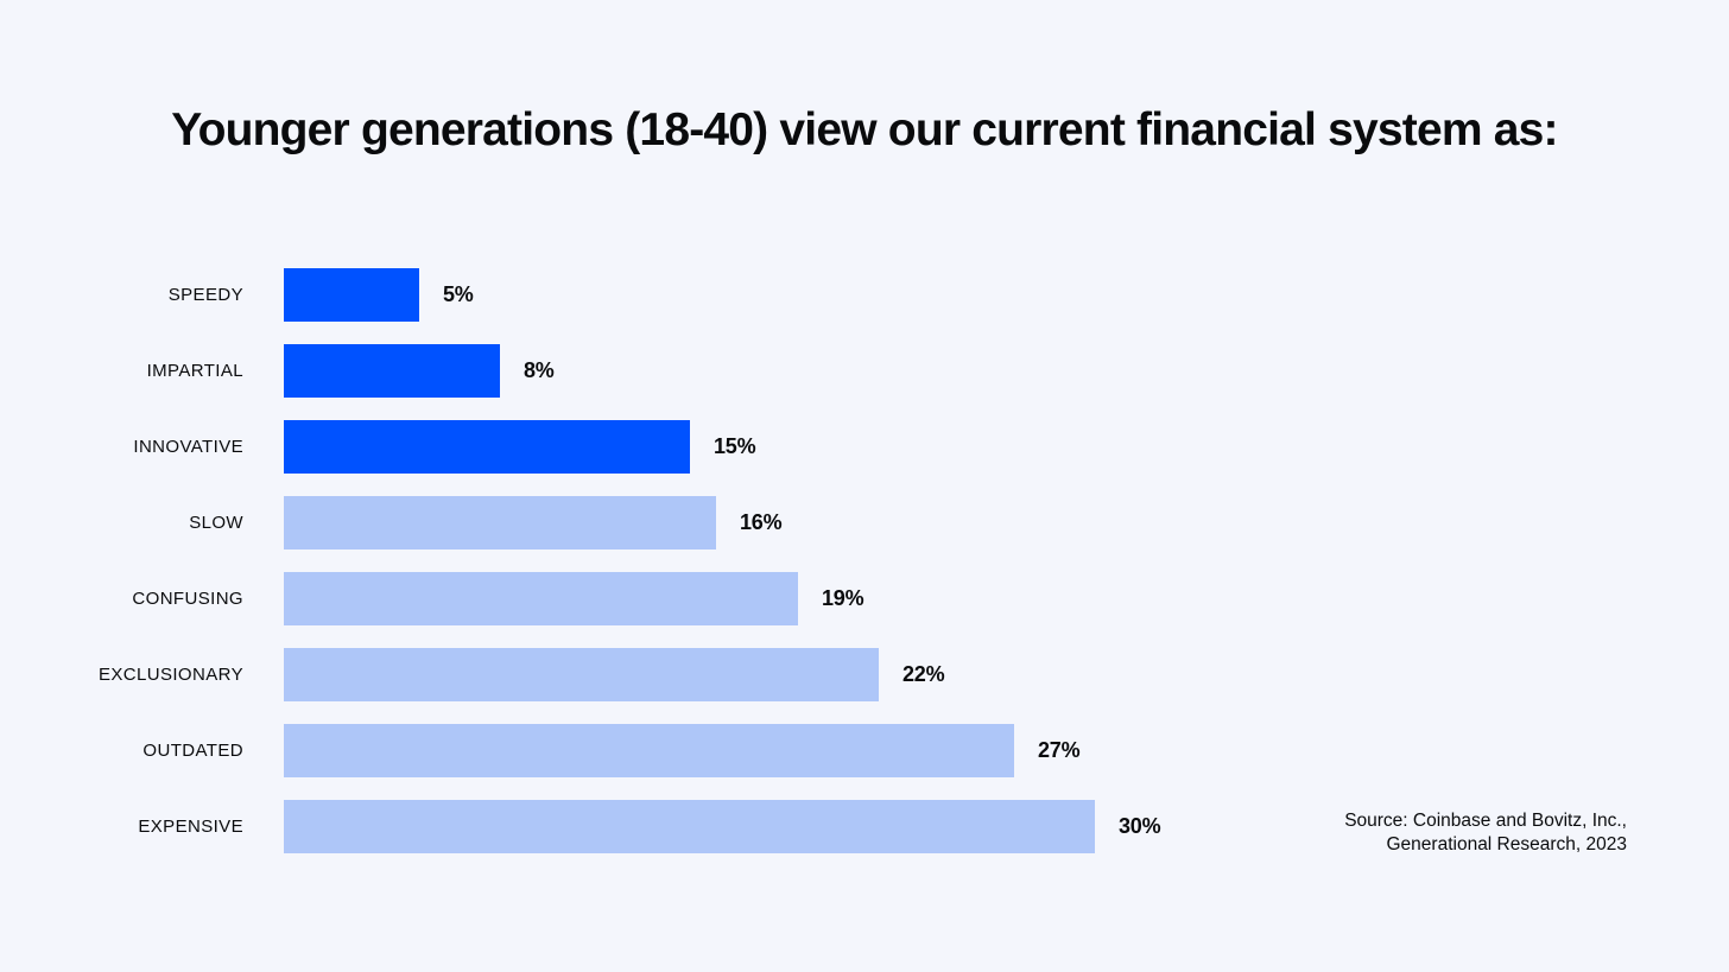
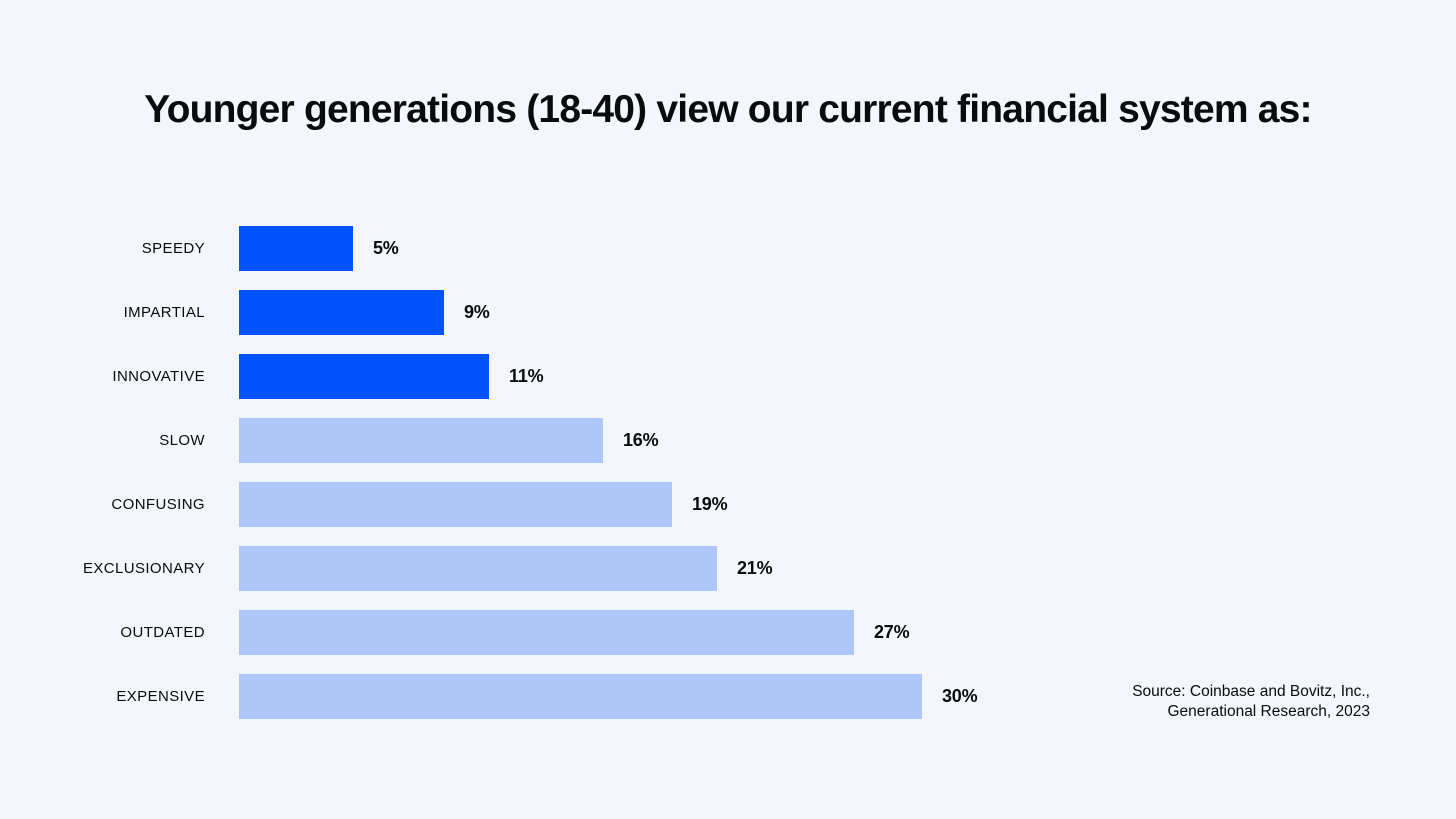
IMPARTIAL: 8% -> 9%
INNOVATIVE: 15% -> 11%
EXCLUSIONARY: 22% -> 21%
